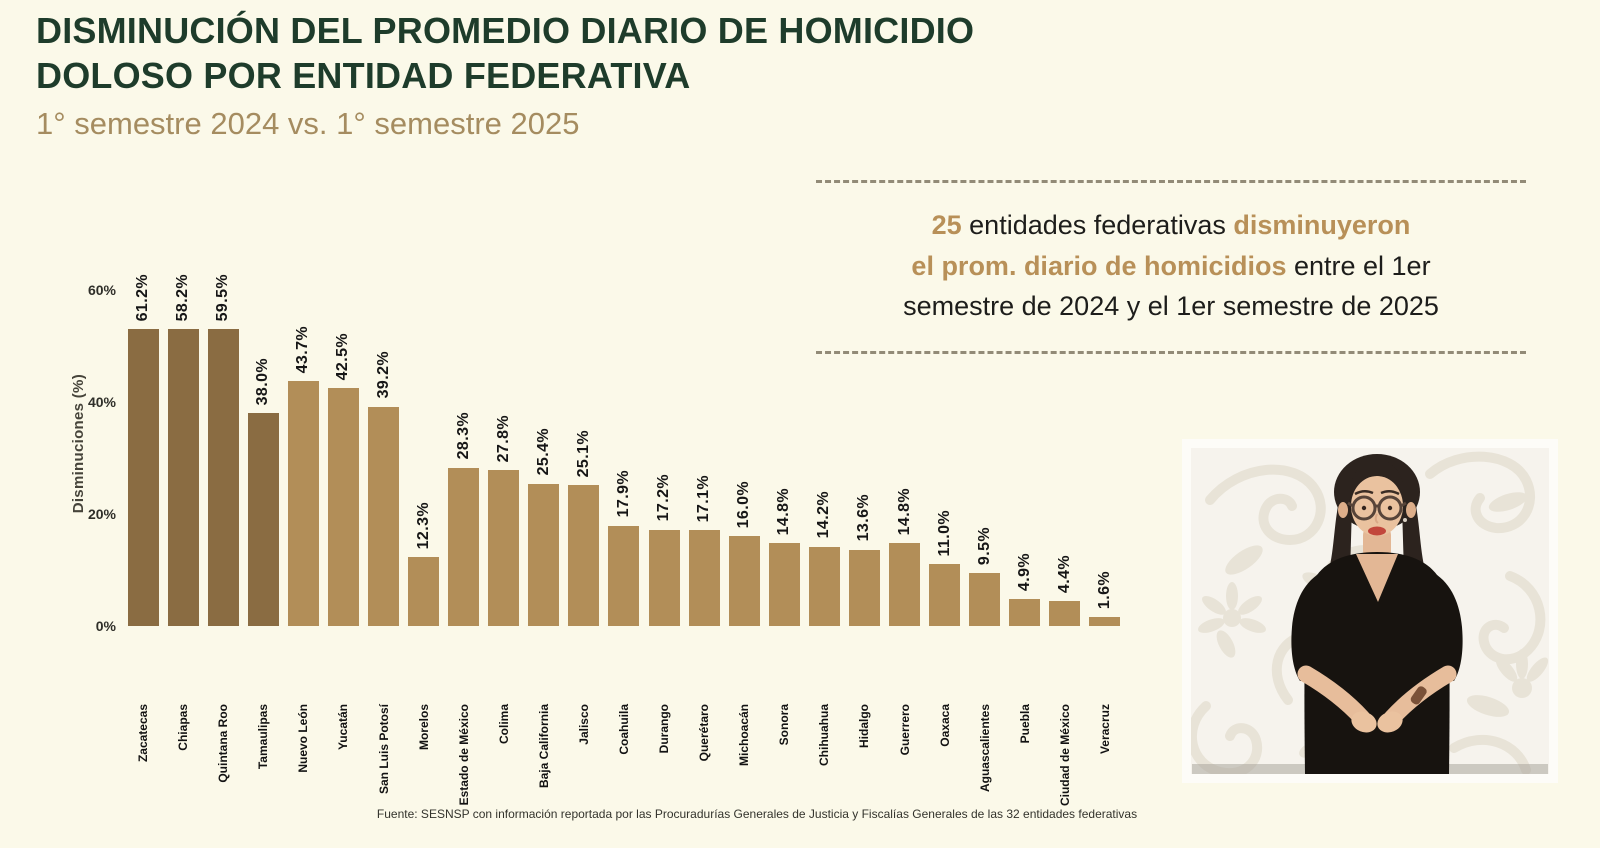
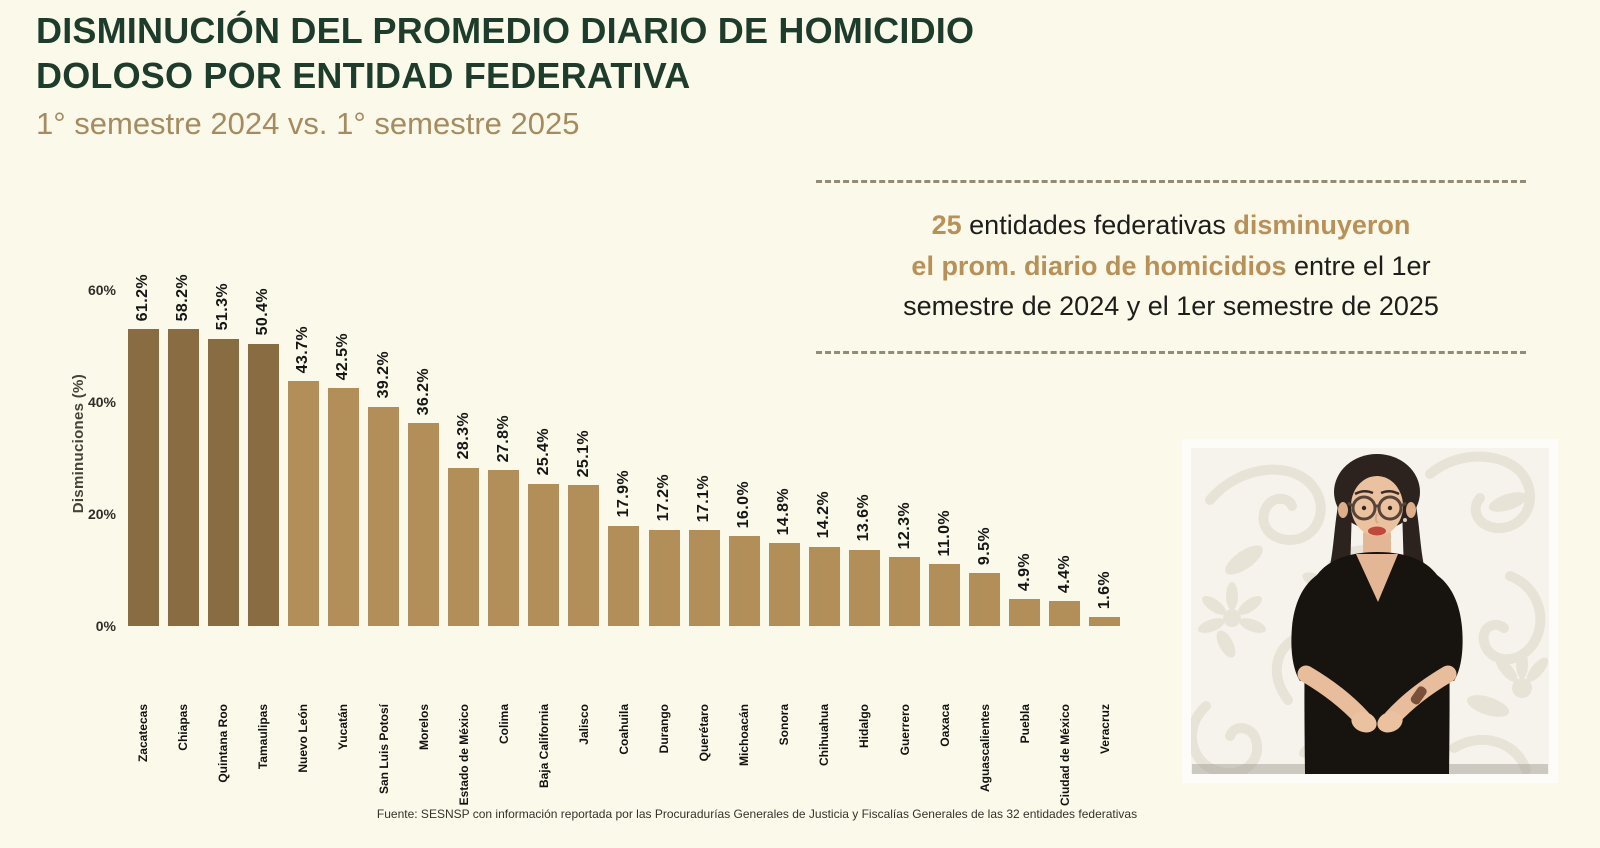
Quintana Roo: 59.5% -> 51.3%
Tamaulipas: 38.0% -> 50.4%
Morelos: 12.3% -> 36.2%
Guerrero: 14.8% -> 12.3%
